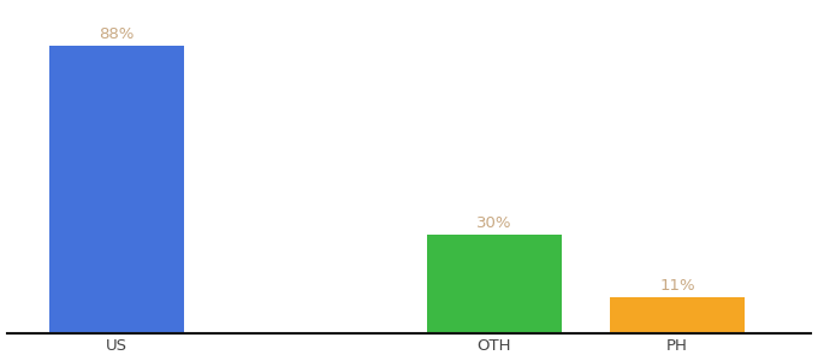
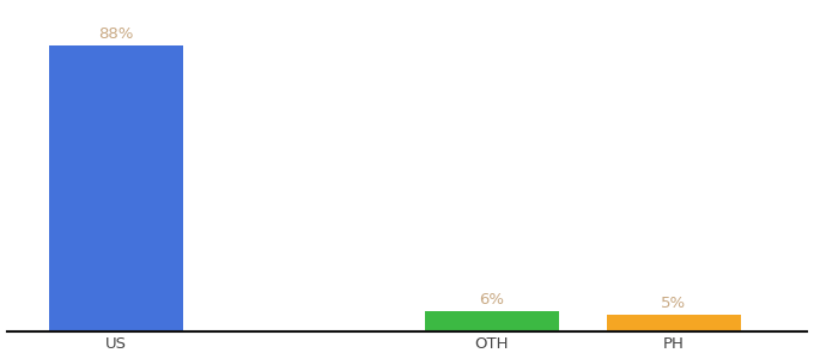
OTH: 30% -> 6%
PH: 11% -> 5%
